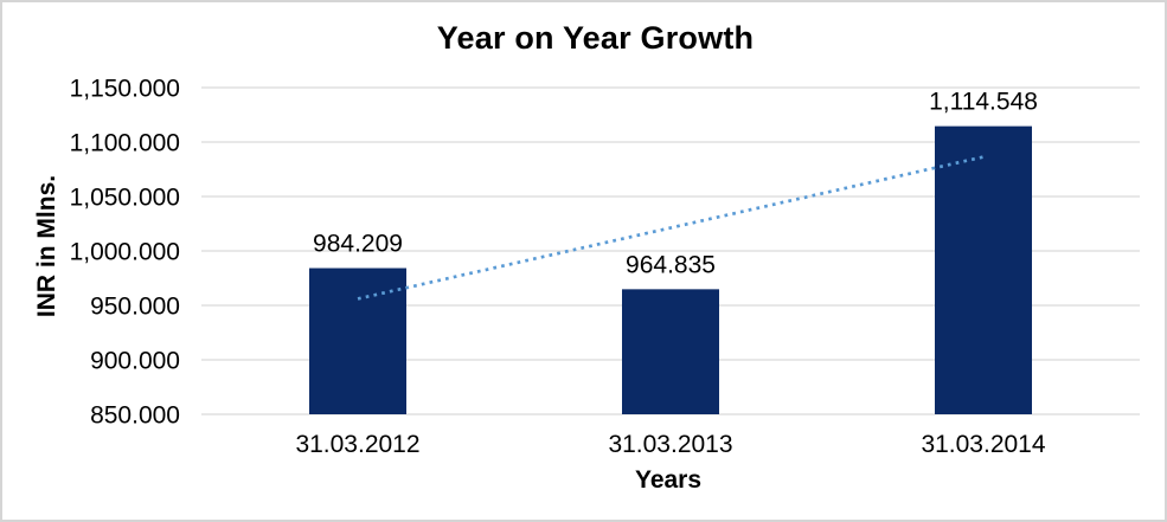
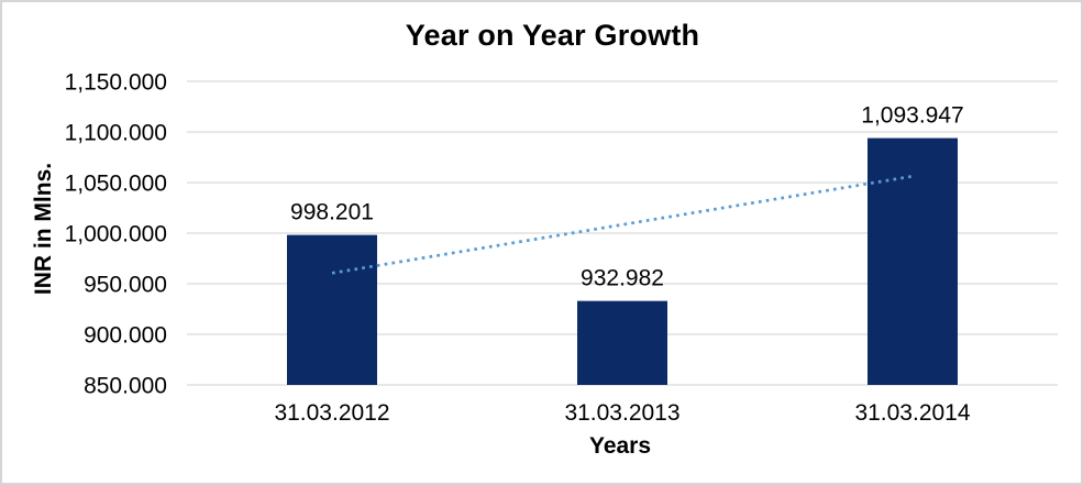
31.03.2012: 984.209 -> 998.201
31.03.2013: 964.835 -> 932.982
31.03.2014: 1,114.548 -> 1,093.947
